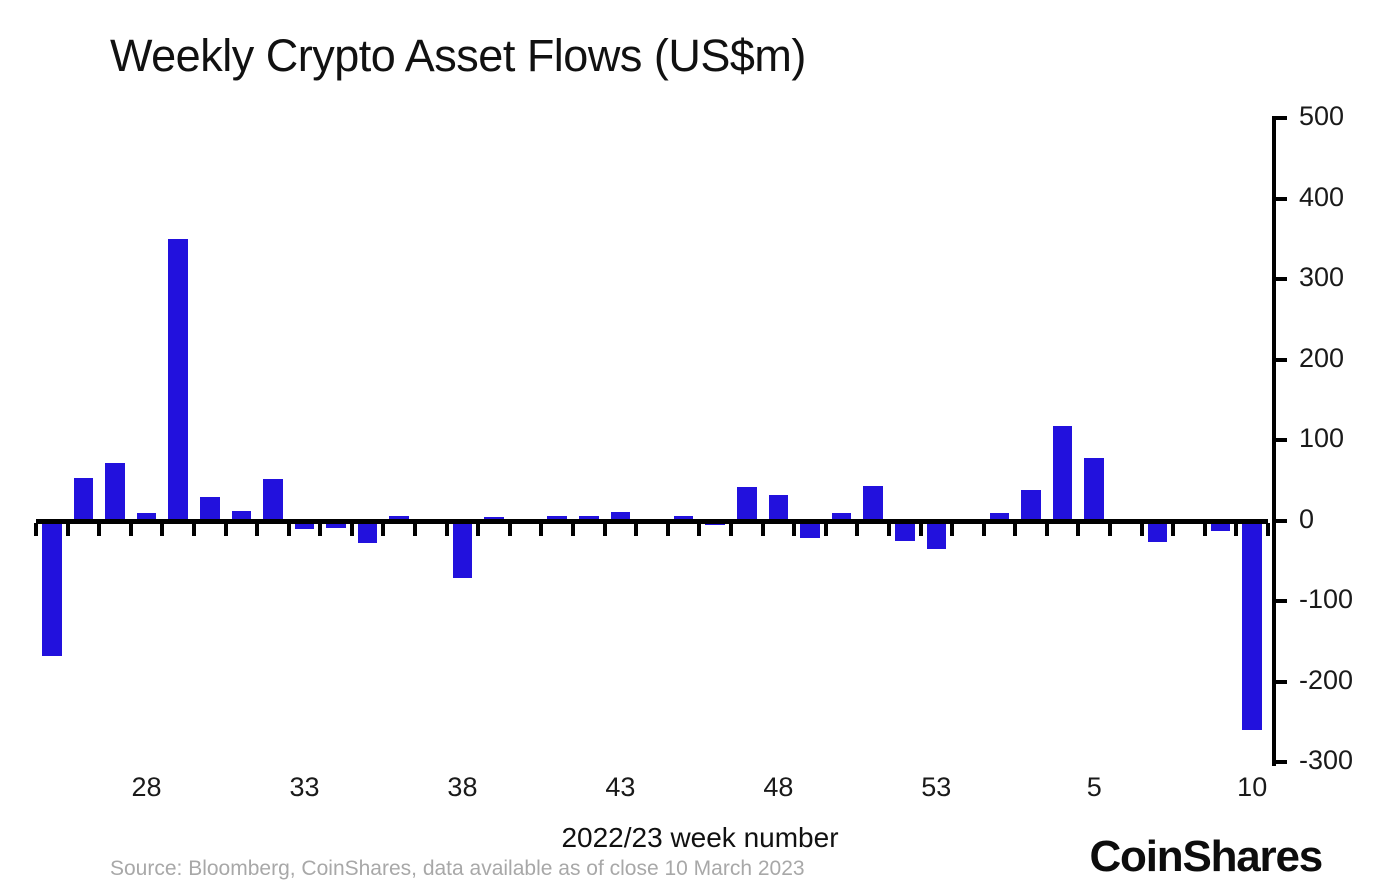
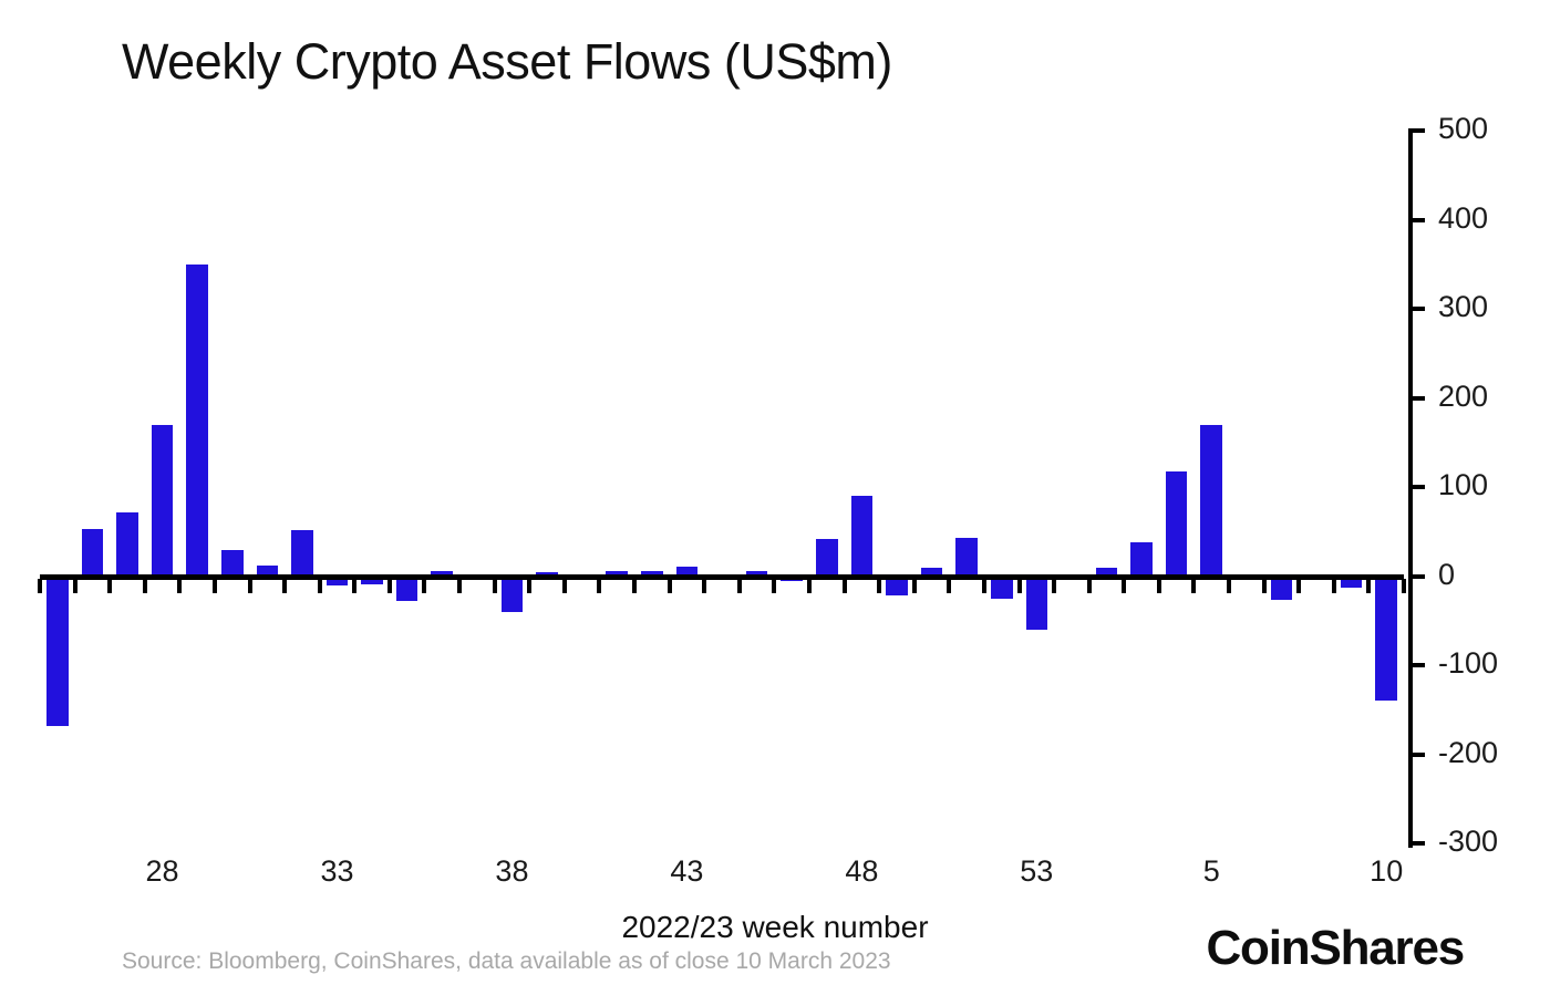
28: 10 -> 170
38: -70 -> -40
48: 30 -> 90
53: -40 -> -60
5: 80 -> 170
10: -260 -> -140
